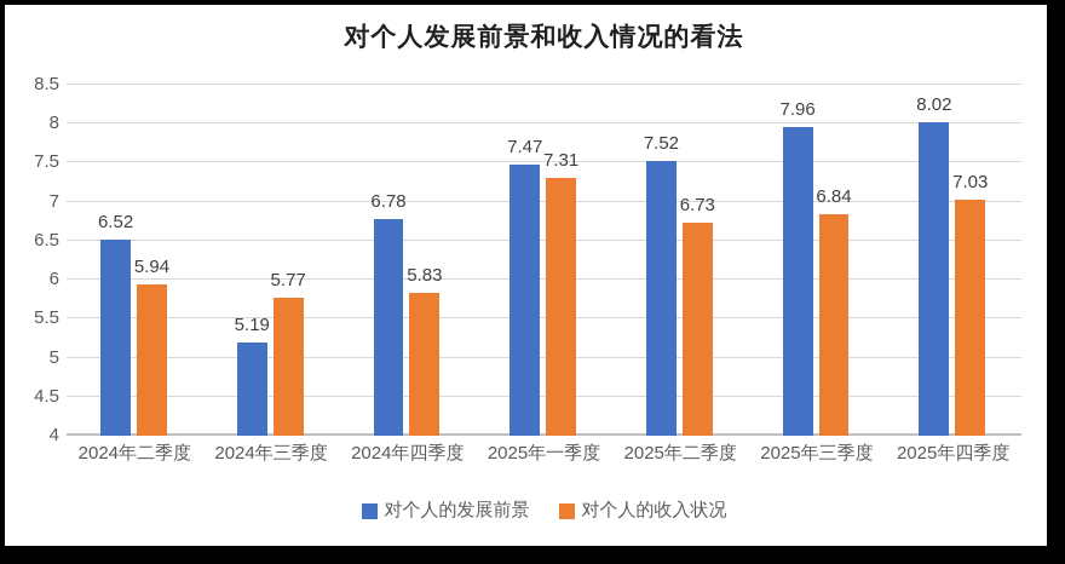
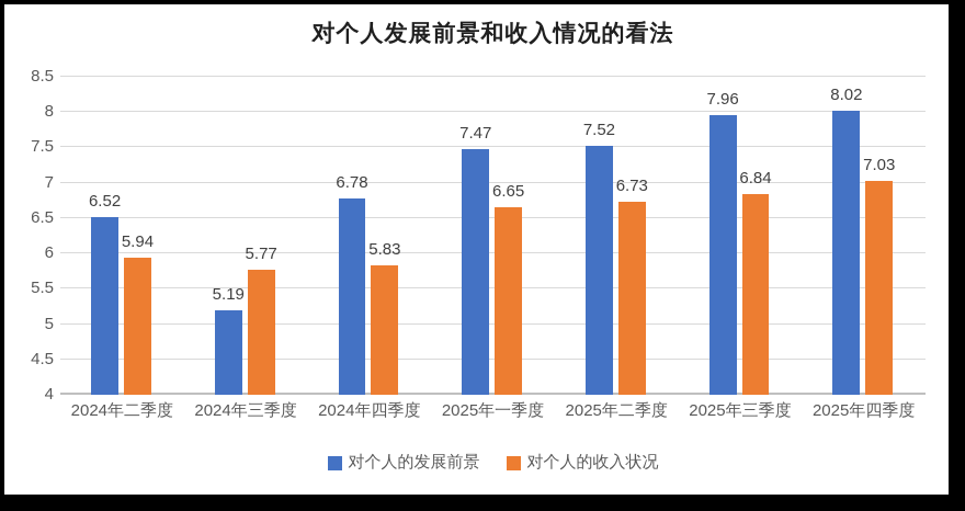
对个人的收入状况/2025年一季度: 7.31 -> 6.65
